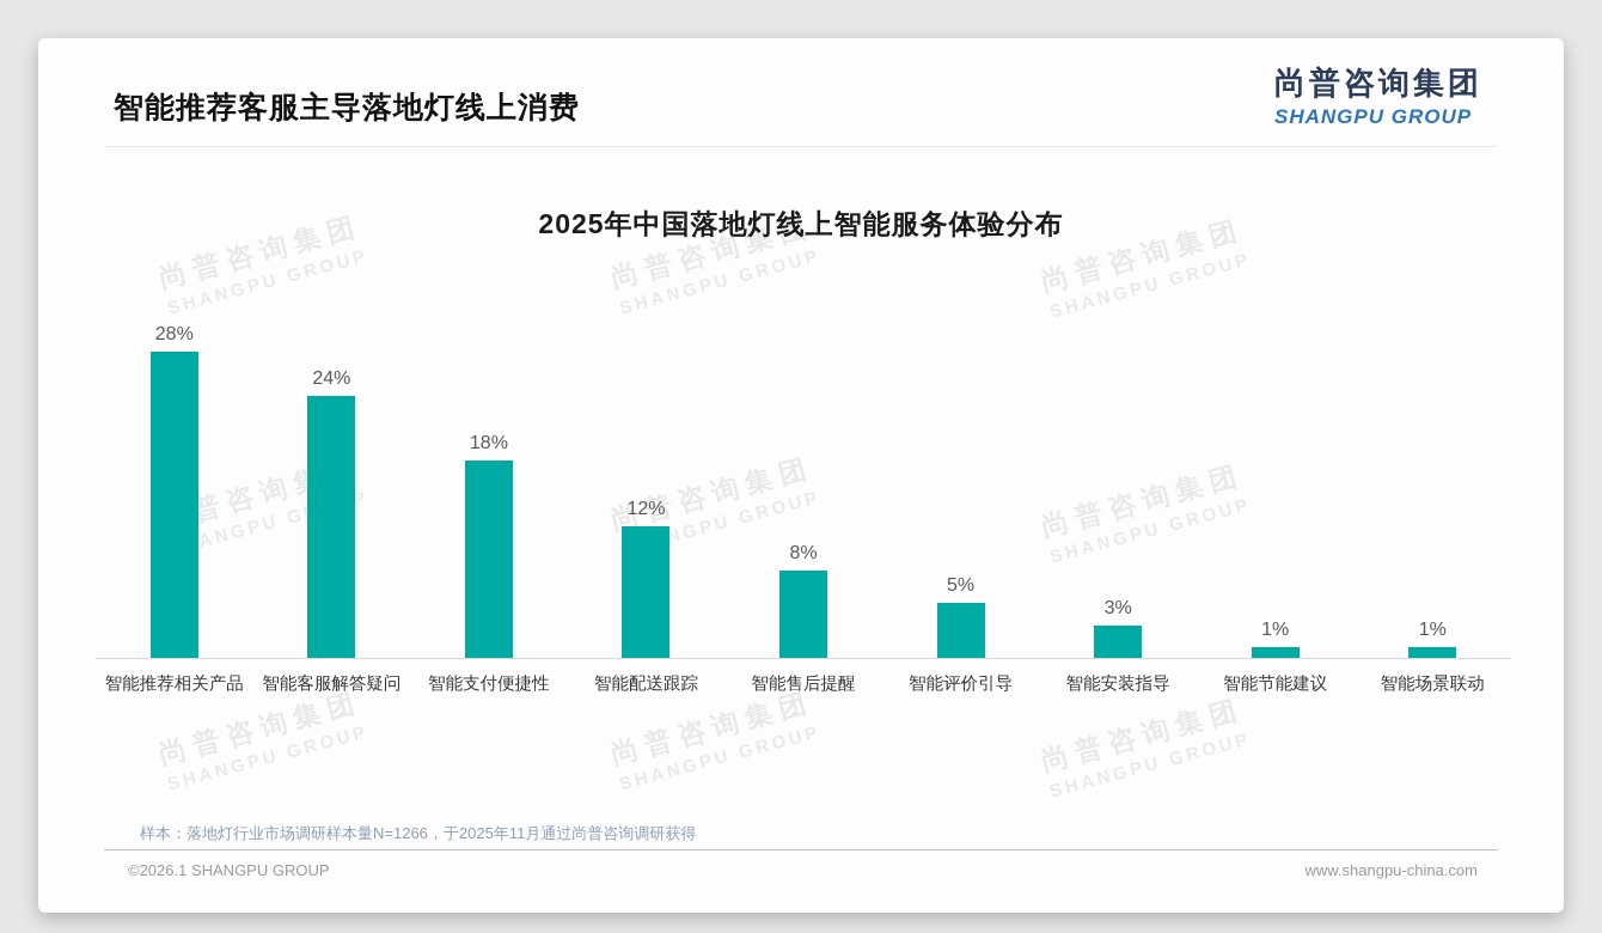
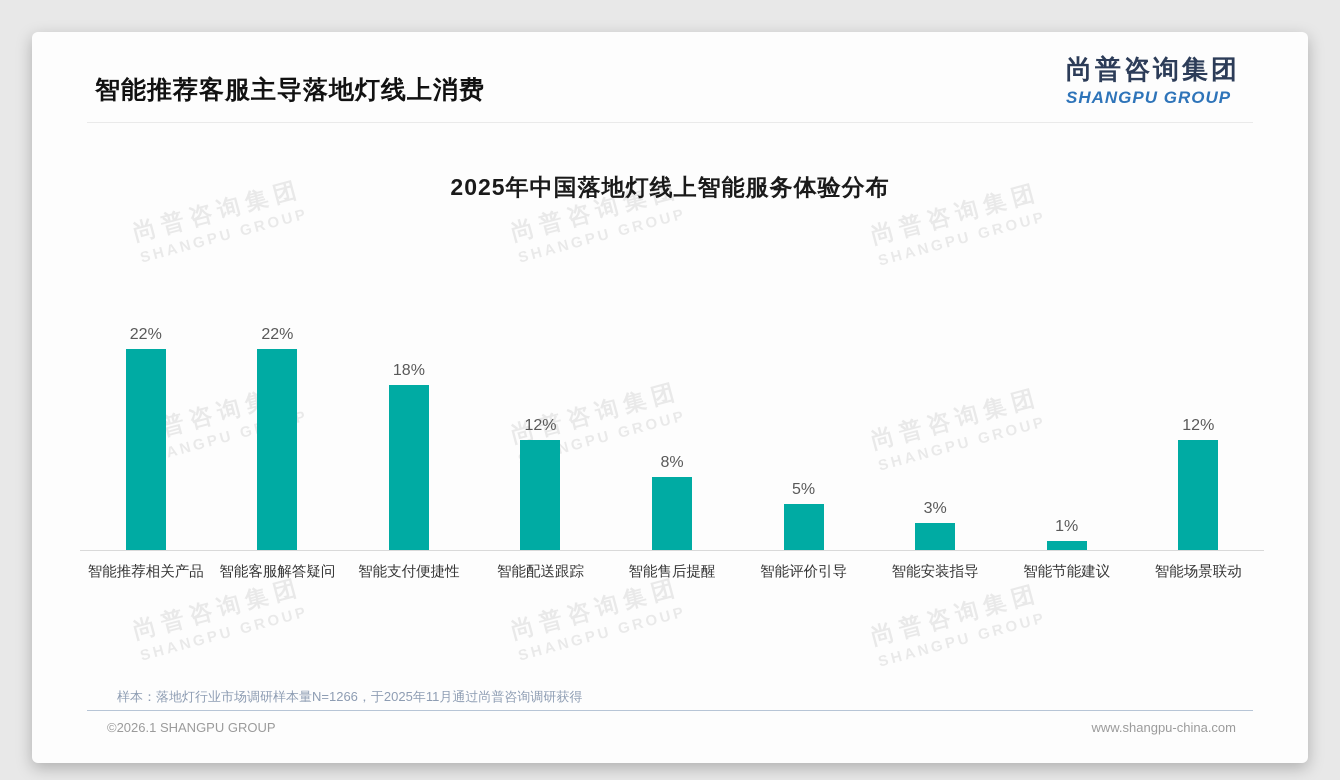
智能推荐相关产品: 28% -> 22%
智能客服解答疑问: 24% -> 22%
智能场景联动: 1% -> 12%
